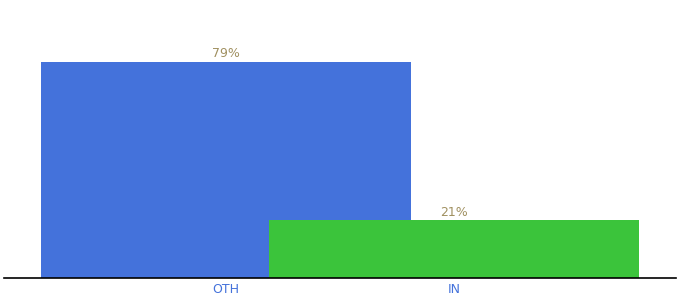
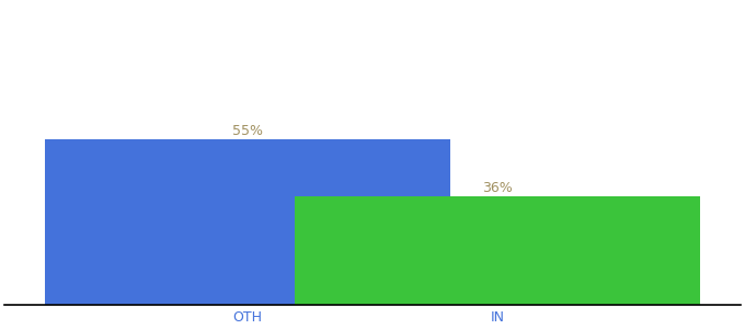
OTH: 79% -> 55%
IN: 21% -> 36%
